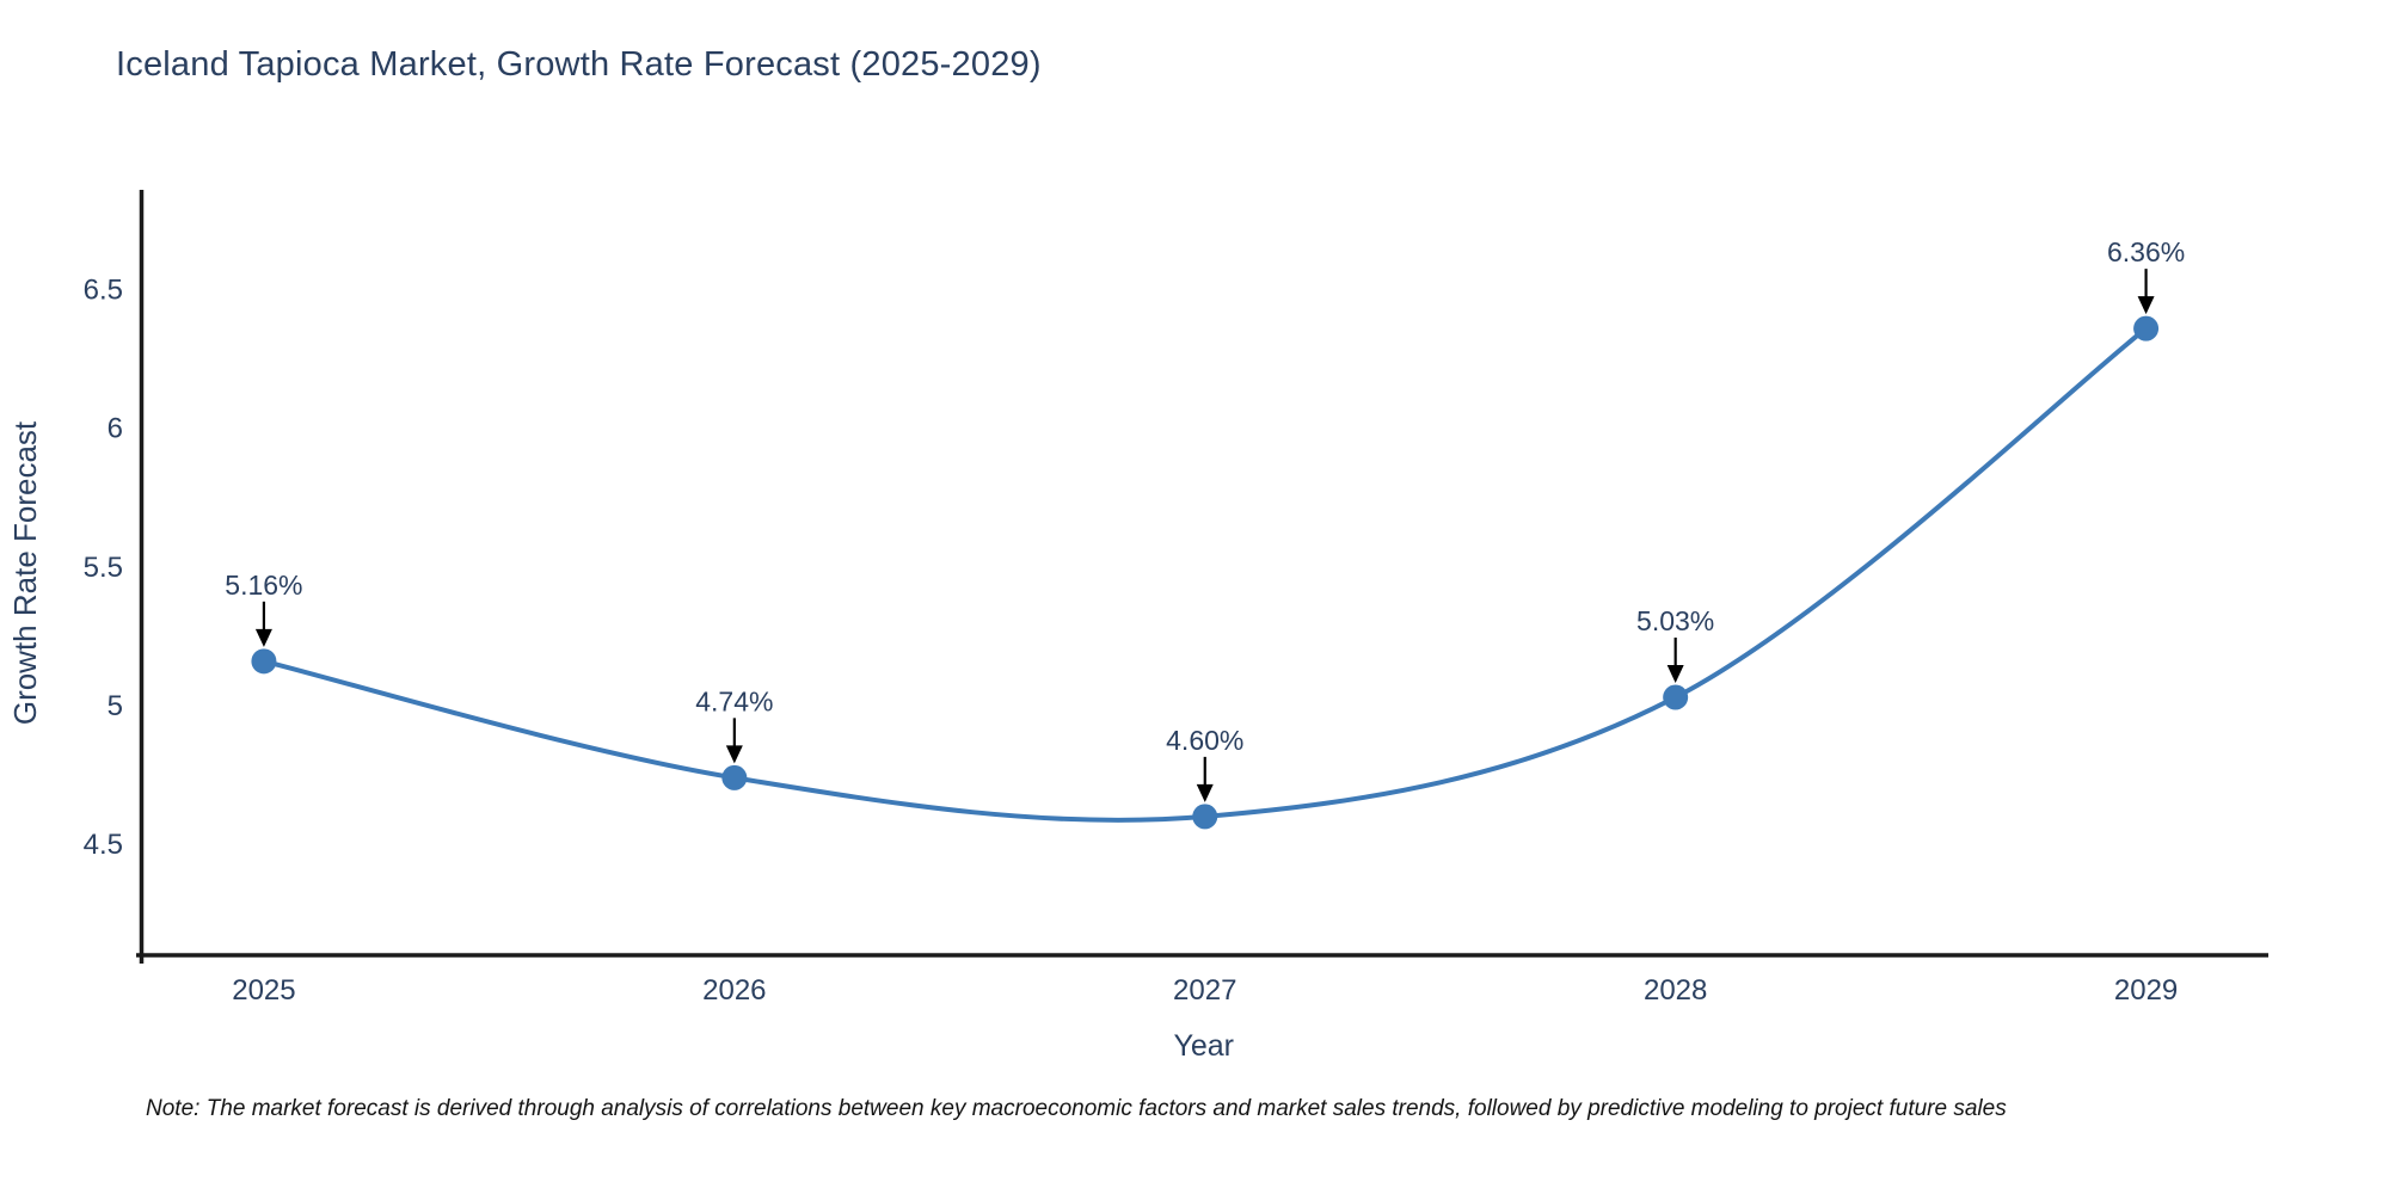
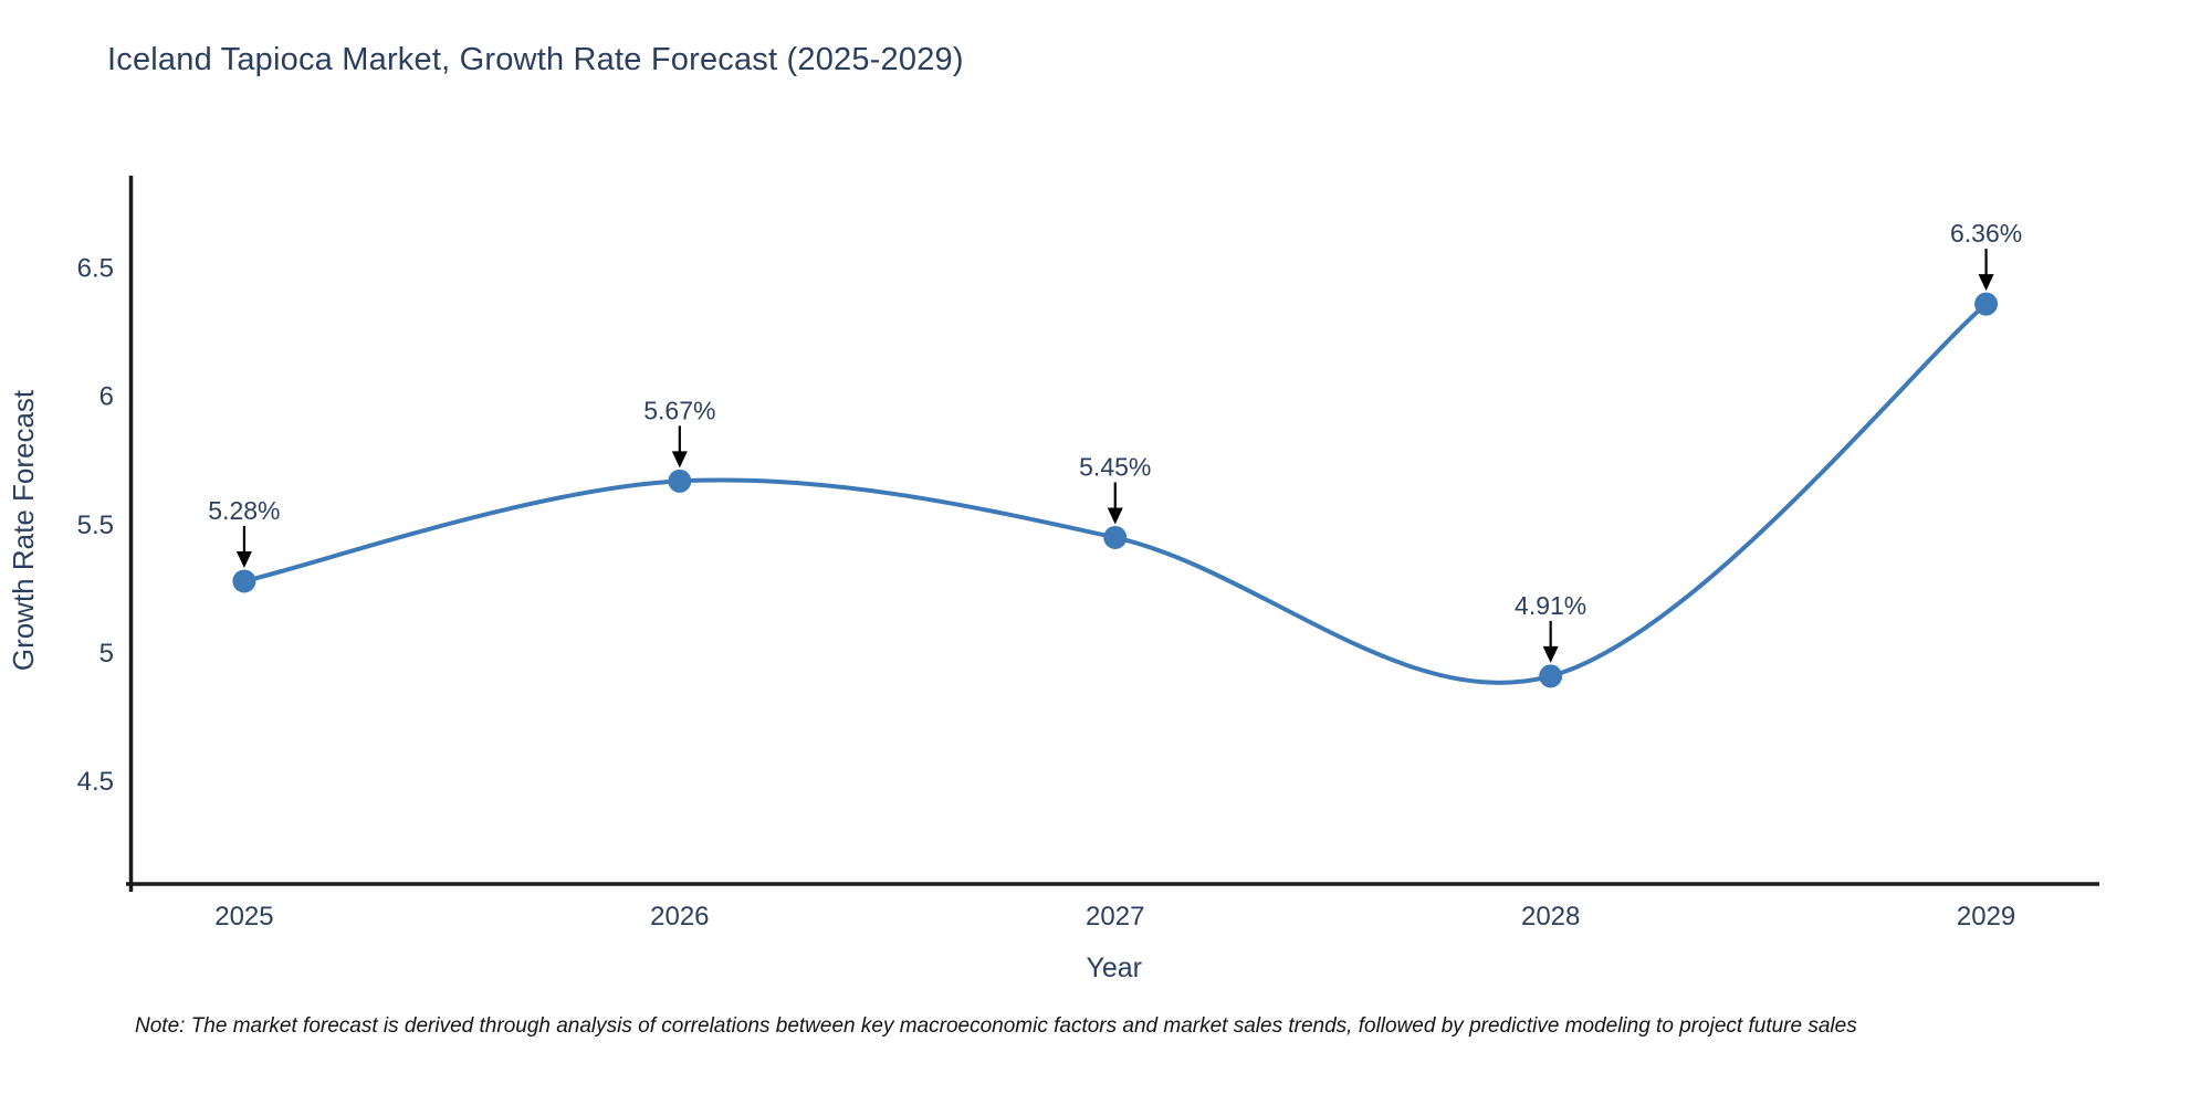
2025: 5.16% -> 5.28%
2026: 4.74% -> 5.67%
2027: 4.60% -> 5.45%
2028: 5.03% -> 4.91%
